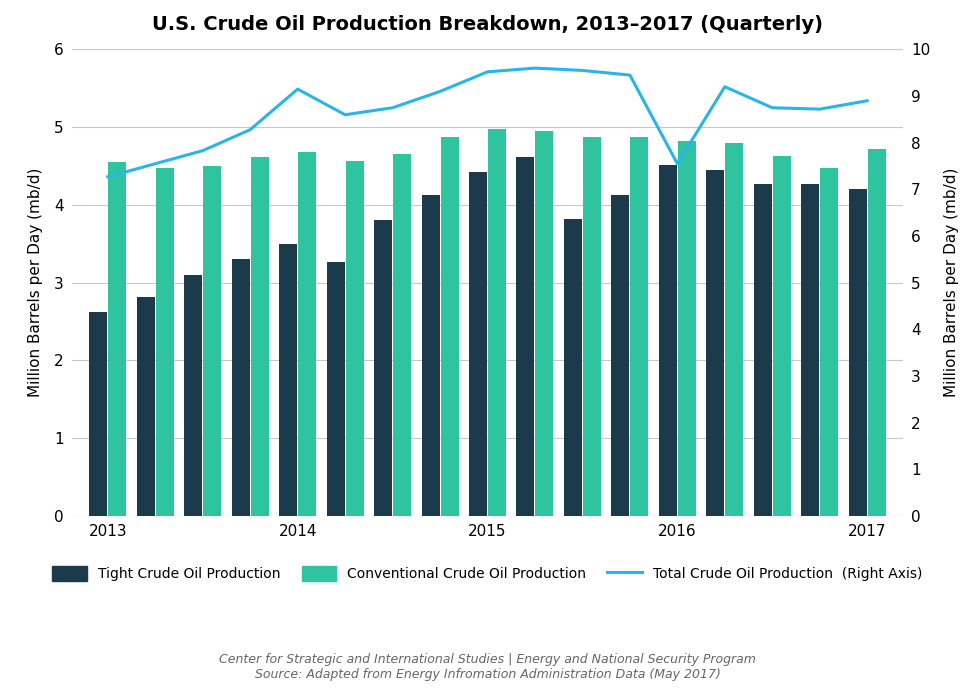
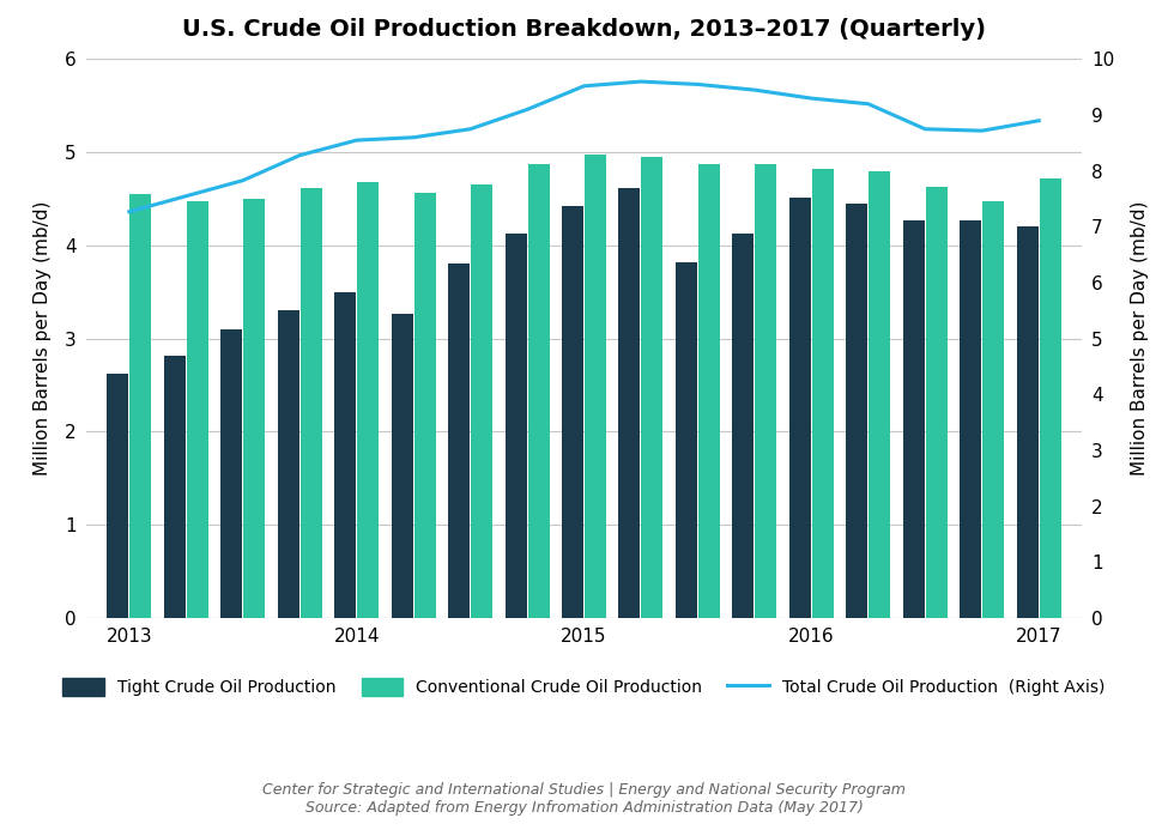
Total Crude Oil Production (Right Axis)/2014: 9.15 -> 8.55
Total Crude Oil Production (Right Axis)/2016: 7.55 -> 9.30
